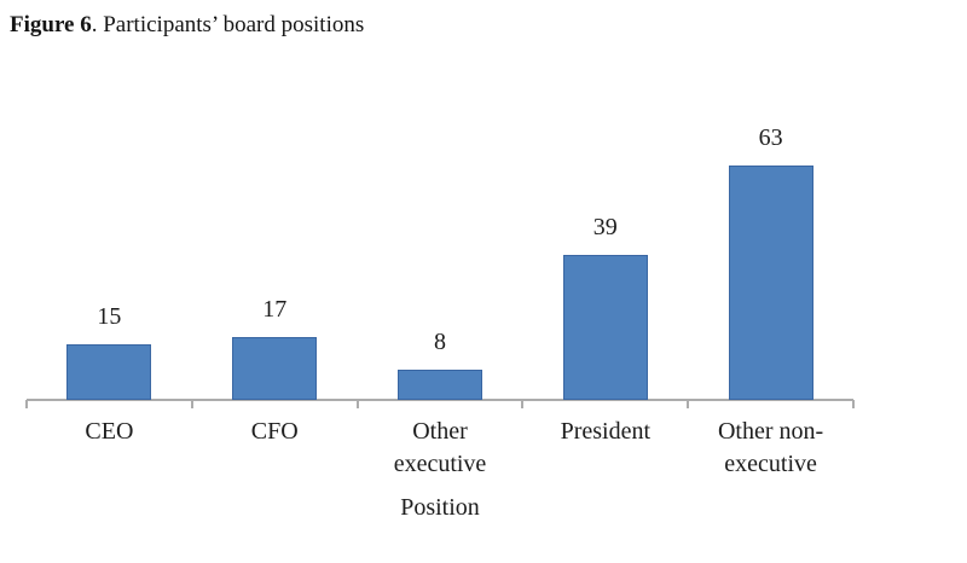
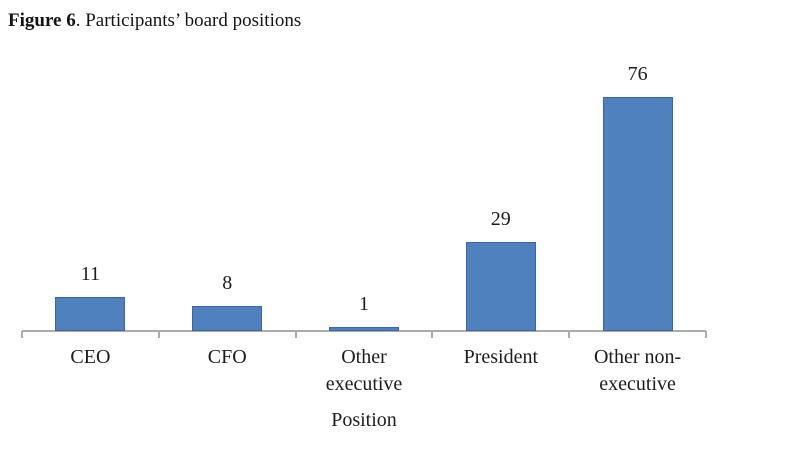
CEO: 15 -> 11
CFO: 17 -> 8
Other executive: 8 -> 1
President: 39 -> 29
Other non-executive: 63 -> 76
